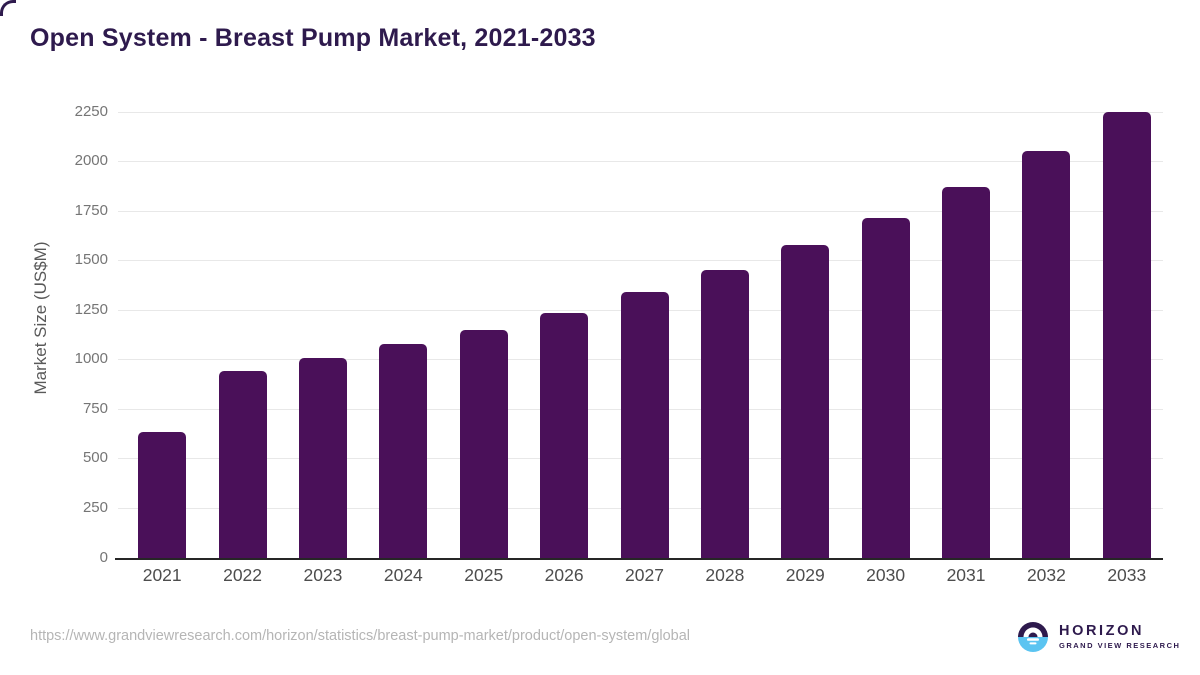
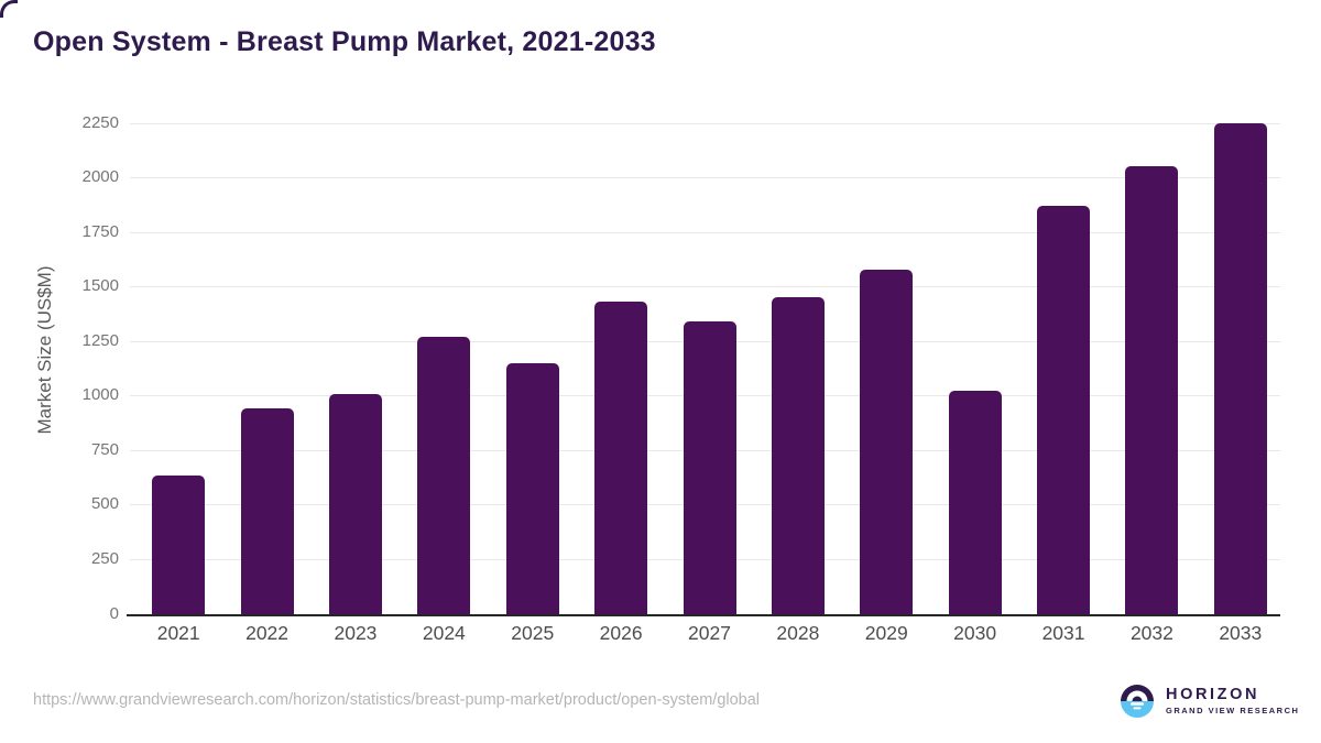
2024: 1080 -> 1270
2026: 1240 -> 1430
2030: 1720 -> 1020
